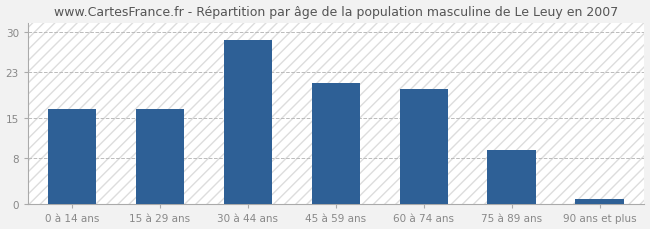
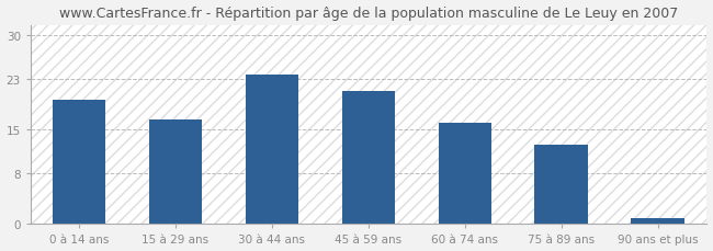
0 à 14 ans: 16.5 -> 19.6
30 à 44 ans: 28.5 -> 23.6
60 à 74 ans: 20.0 -> 16.0
75 à 89 ans: 9.5 -> 12.6
